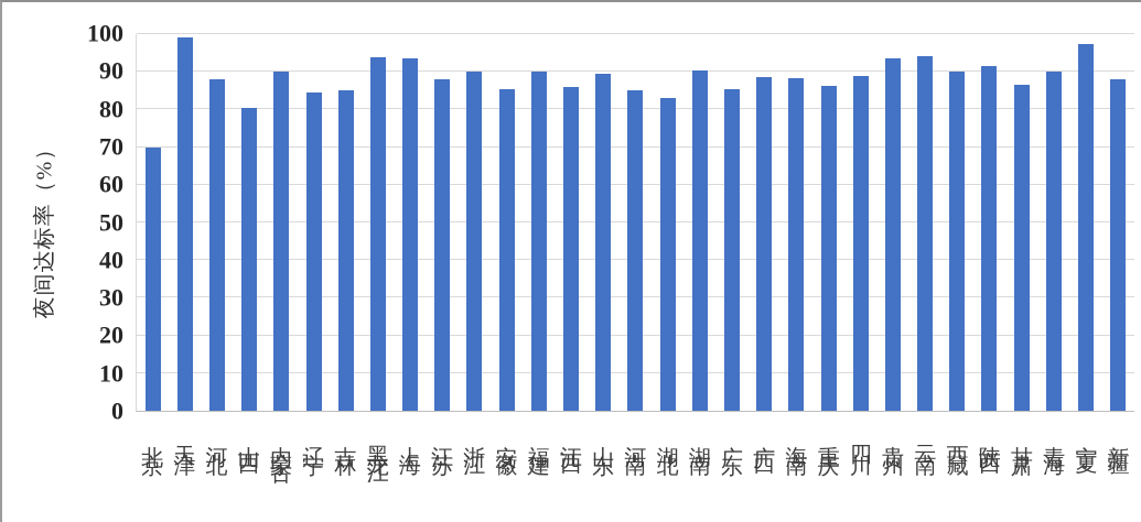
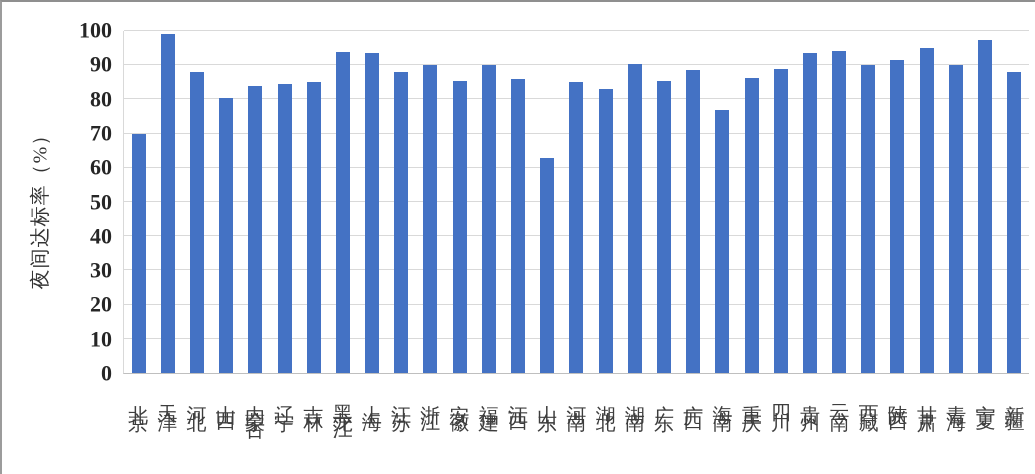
内蒙古: 90 -> 84
山东: 90 -> 63
海南: 88 -> 77
甘肃: 87 -> 95
